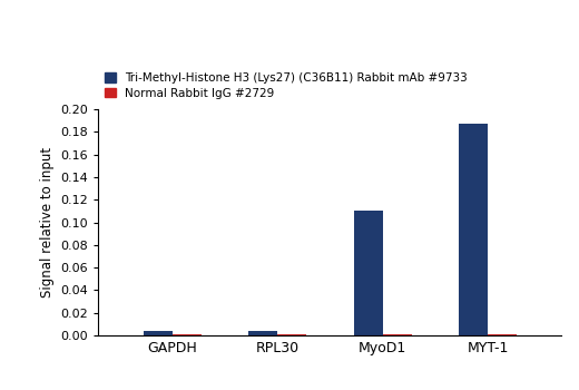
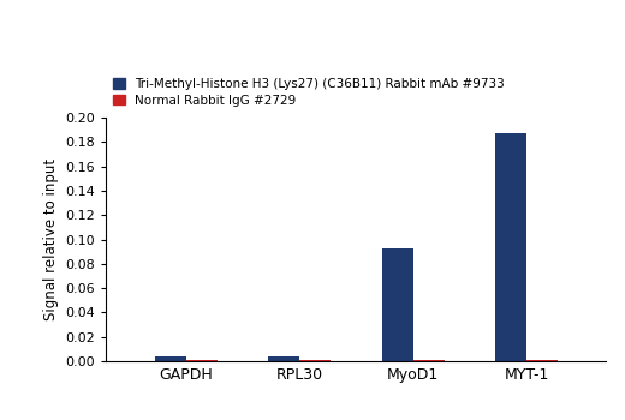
Tri-Methyl-Histone H3 (Lys27) (C36B11) Rabbit mAb #9733/MyoD1: 0.110 -> 0.093
